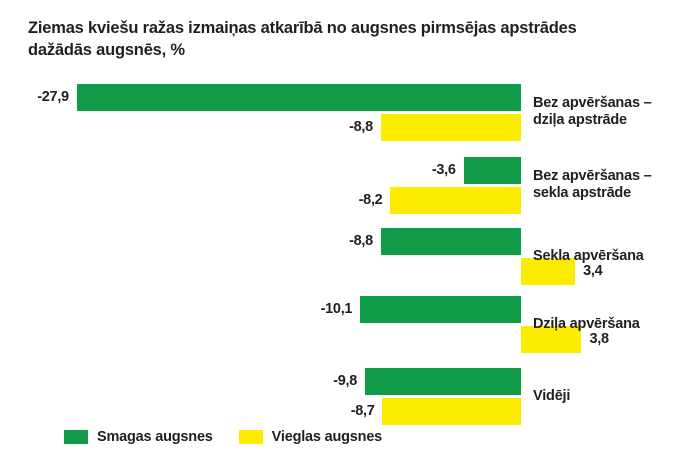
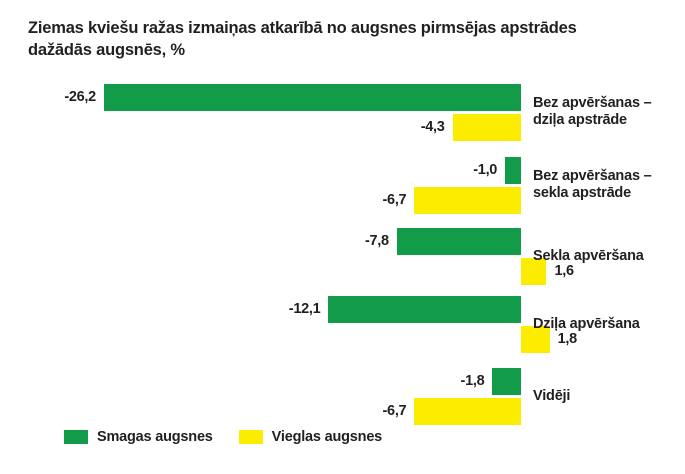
Smagas augsnes/Bez apvēršanas – dziļa apstrāde: -27,9 -> -26,2
Vieglas augsnes/Bez apvēršanas – dziļa apstrāde: -8,8 -> -4,3
Smagas augsnes/Bez apvēršanas – sekla apstrāde: -3,6 -> -1,0
Vieglas augsnes/Bez apvēršanas – sekla apstrāde: -8,2 -> -6,7
Smagas augsnes/Sekla apvēršana: -8,8 -> -7,8
Vieglas augsnes/Sekla apvēršana: 3,4 -> 1,6
Smagas augsnes/Dziļa apvēršana: -10,1 -> -12,1
Vieglas augsnes/Dziļa apvēršana: 3,8 -> 1,8
Smagas augsnes/Vidēji: -9,8 -> -1,8
Vieglas augsnes/Vidēji: -8,7 -> -6,7
